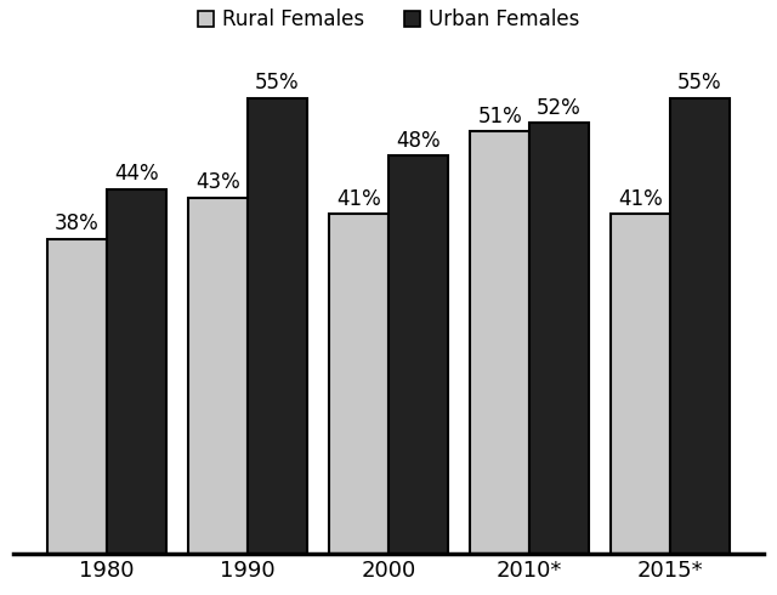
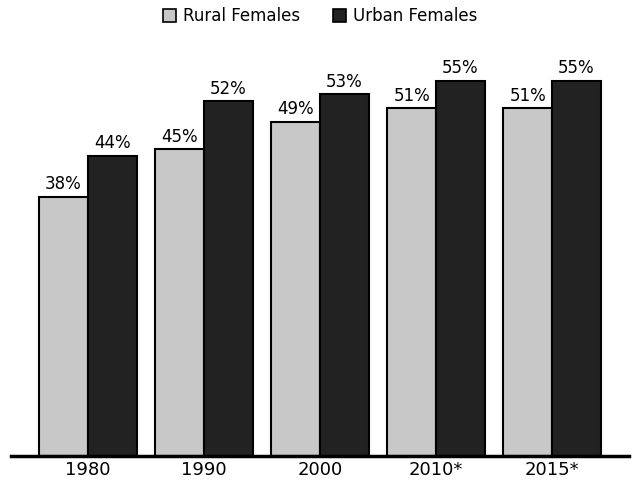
Rural Females/1990: 43% -> 45%
Urban Females/1990: 55% -> 52%
Rural Females/2000: 41% -> 49%
Urban Females/2000: 48% -> 53%
Urban Females/2010*: 52% -> 55%
Rural Females/2015*: 41% -> 51%
